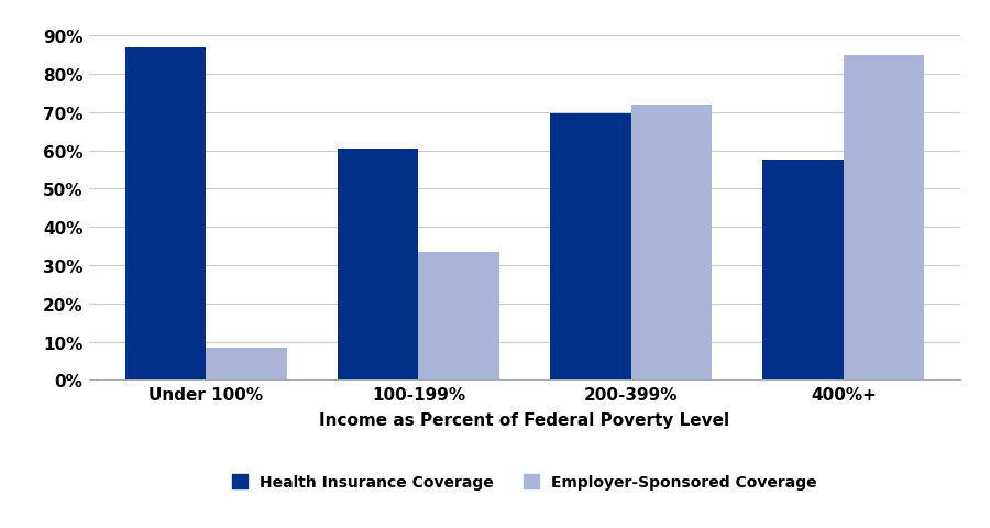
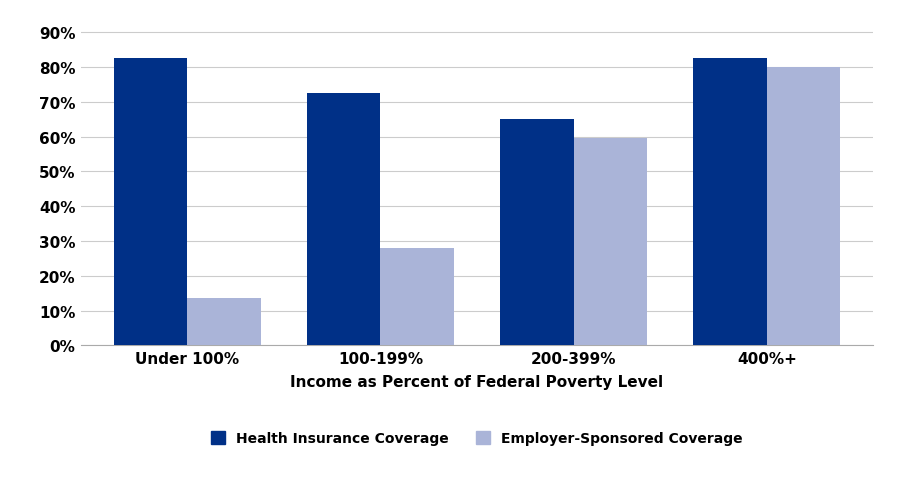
Health Insurance Coverage/Under 100%: 87.0% -> 82.5%
Employer-Sponsored Coverage/Under 100%: 8.5% -> 13.5%
Health Insurance Coverage/100-199%: 60.5% -> 72.5%
Employer-Sponsored Coverage/100-199%: 33.5% -> 28.0%
Health Insurance Coverage/200-399%: 69.5% -> 65.0%
Employer-Sponsored Coverage/200-399%: 72.0% -> 59.5%
Health Insurance Coverage/400%+: 57.5% -> 82.5%
Employer-Sponsored Coverage/400%+: 85.0% -> 80.0%
